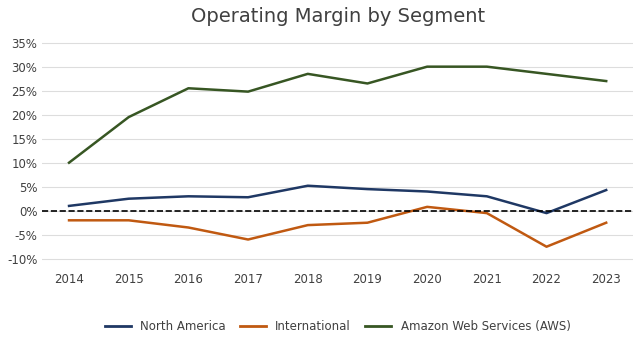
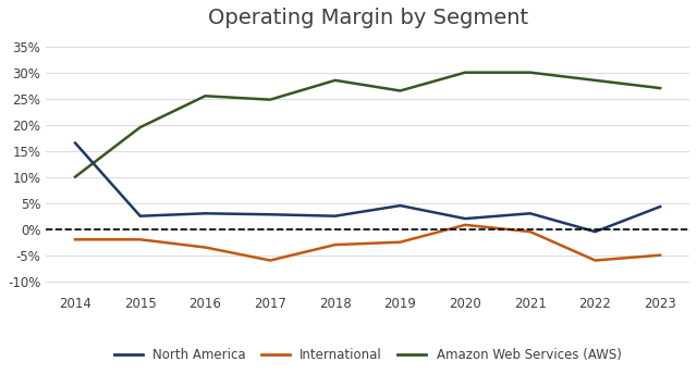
North America/2014: 1.0% -> 16.5%
North America/2018: 5.2% -> 2.5%
North America/2020: 4.0% -> 2.0%
International/2022: -7.5% -> -6.0%
International/2023: -2.5% -> -5.0%
